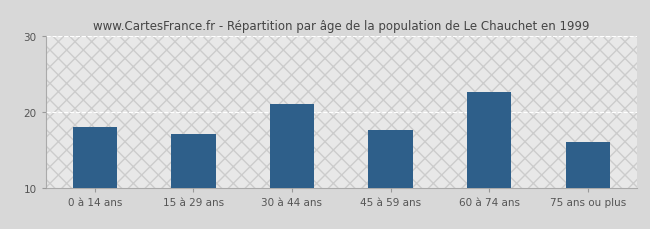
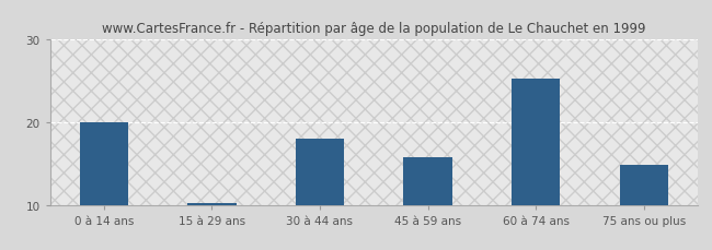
0 à 14 ans: 18.0 -> 20.0
15 à 29 ans: 17.0 -> 10.2
30 à 44 ans: 21.0 -> 18.0
45 à 59 ans: 17.6 -> 15.8
60 à 74 ans: 22.6 -> 25.2
75 ans ou plus: 16.0 -> 14.8
